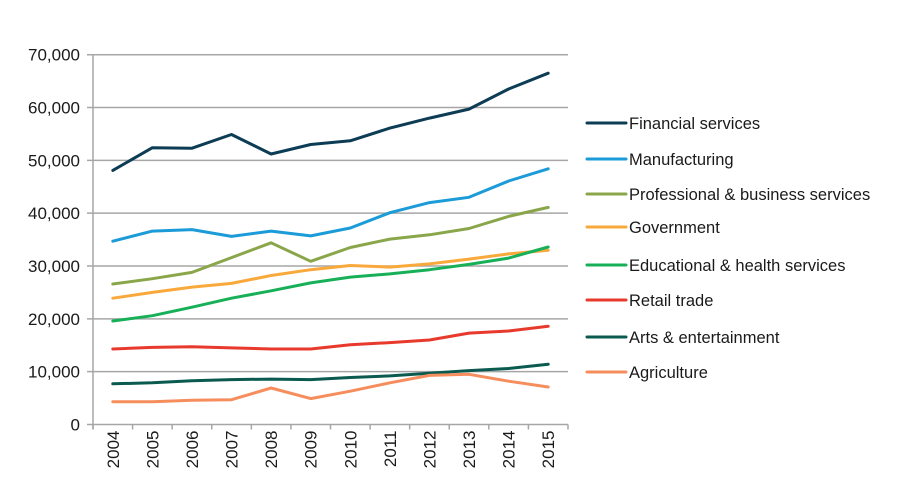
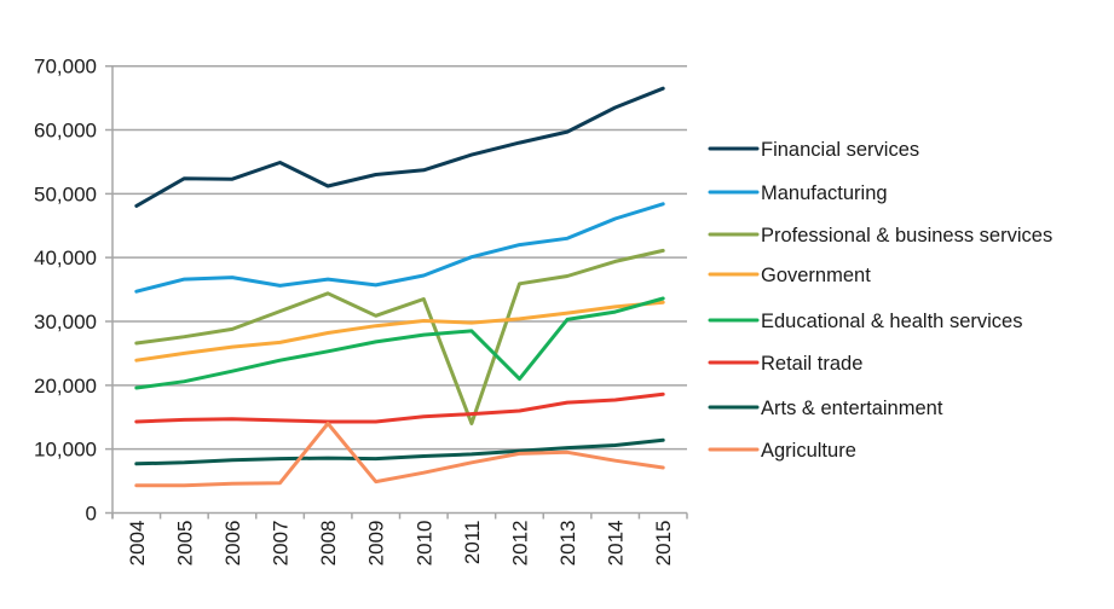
Agriculture/2008: 7000 -> 14000
Professional & business services/2011: 35000 -> 14000
Educational & health services/2012: 29000 -> 21000
